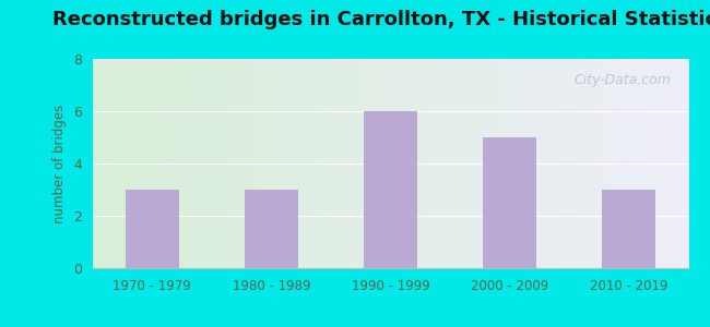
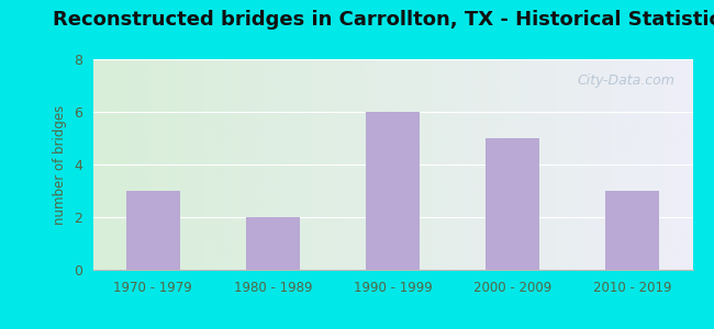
1980 - 1989: 3 -> 2
